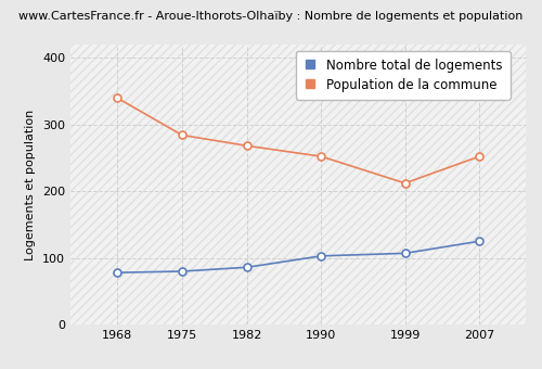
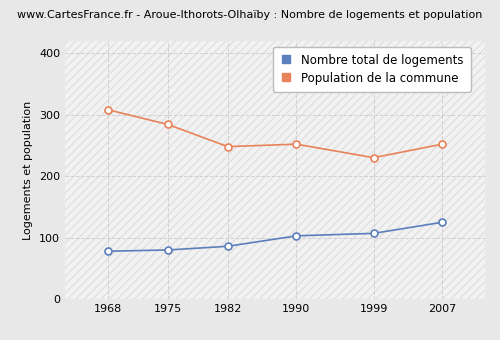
Population de la commune/1968: 340 -> 308
Population de la commune/1982: 268 -> 248
Population de la commune/1999: 212 -> 230
